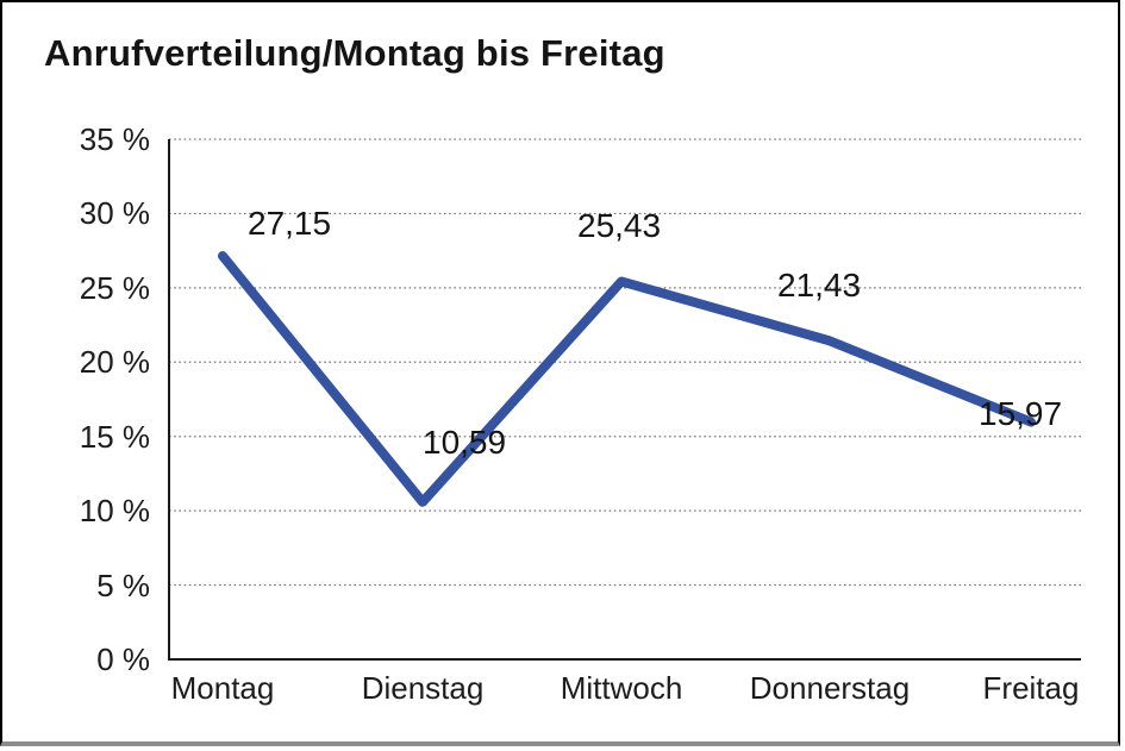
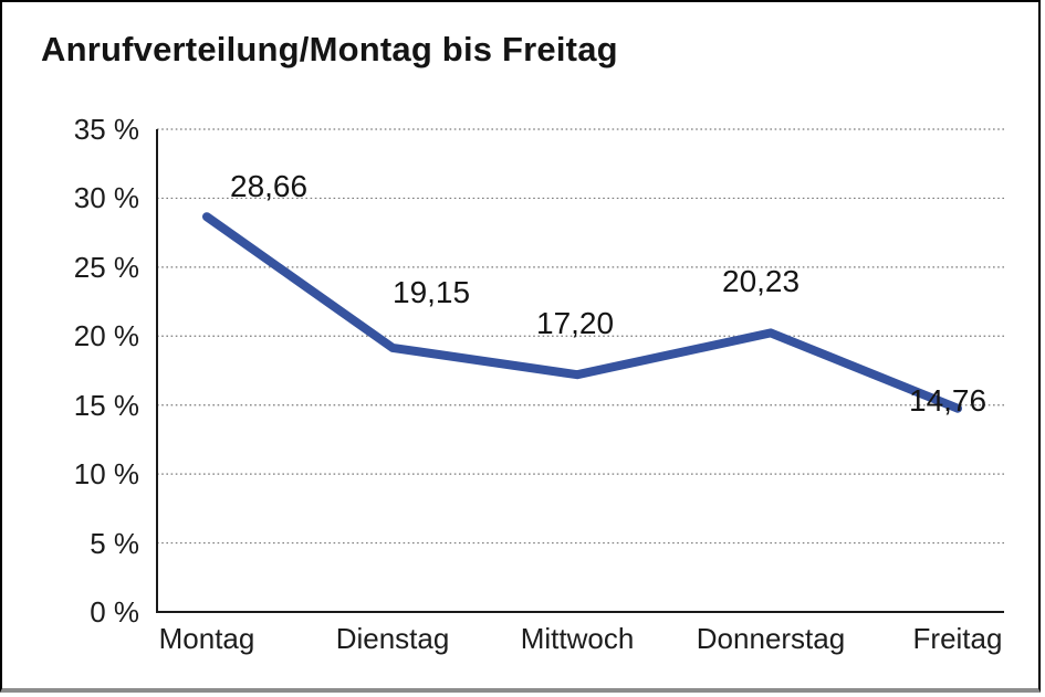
Montag: 27,15 -> 28,66
Dienstag: 10,59 -> 19,15
Mittwoch: 25,43 -> 17,20
Donnerstag: 21,43 -> 20,23
Freitag: 15,97 -> 14,76
